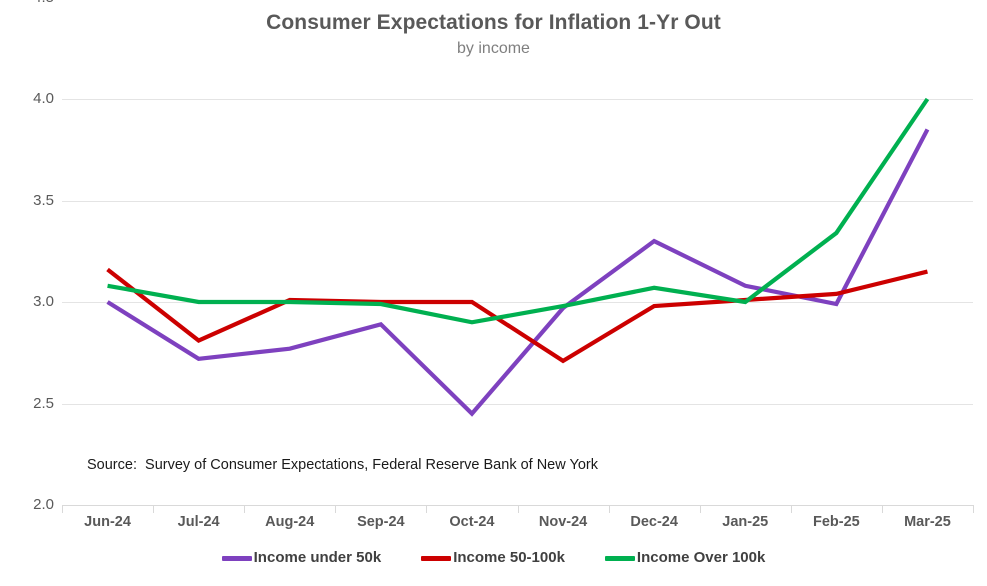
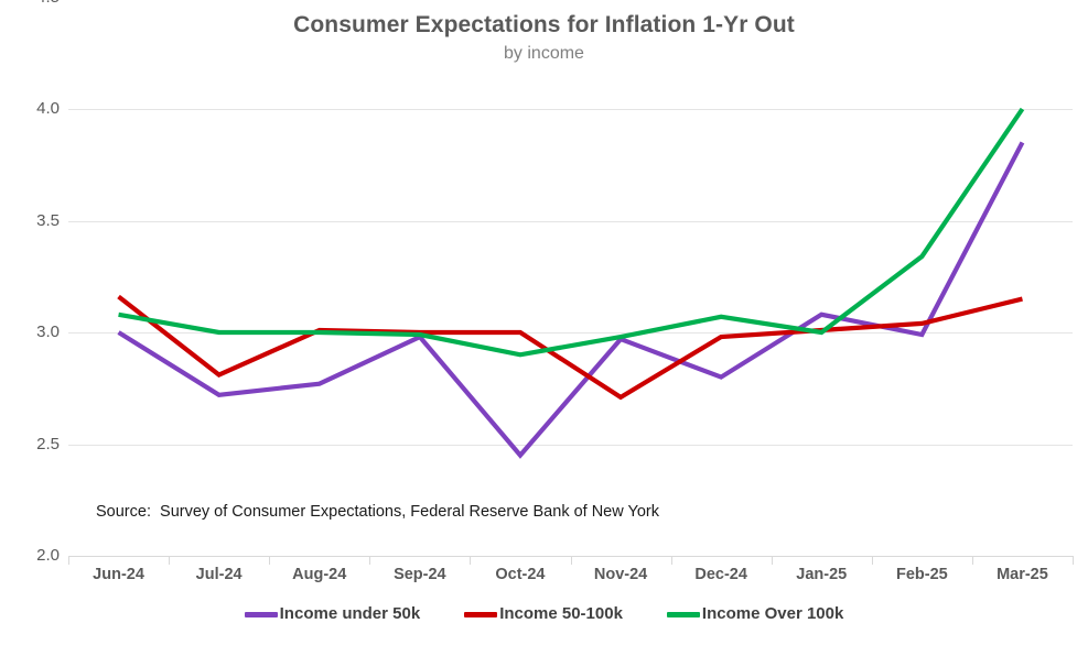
Income under 50k/Sep-24: 2.89 -> 2.98
Income under 50k/Dec-24: 3.30 -> 2.80
